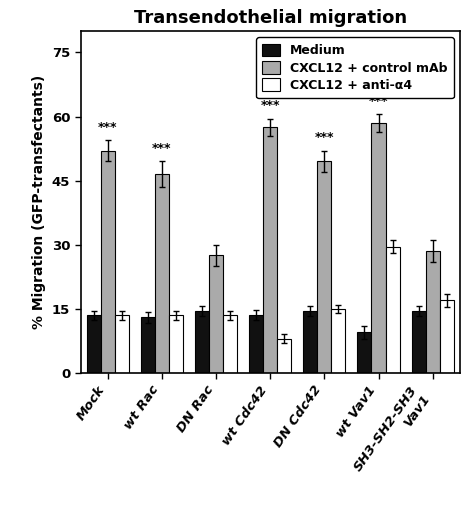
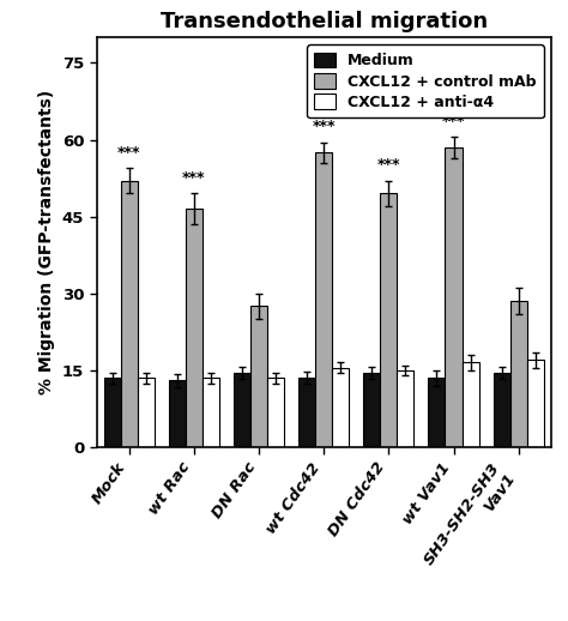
CXCL12 + anti-α4/wt Cdc42: 8.0 -> 15.5
Medium/wt Vav1: 9.5 -> 13.5
CXCL12 + anti-α4/wt Vav1: 29.5 -> 16.5
